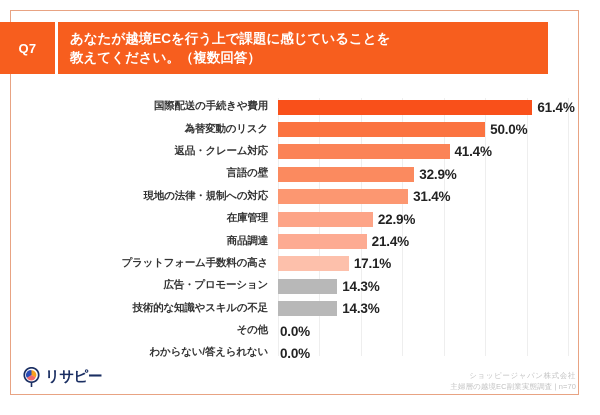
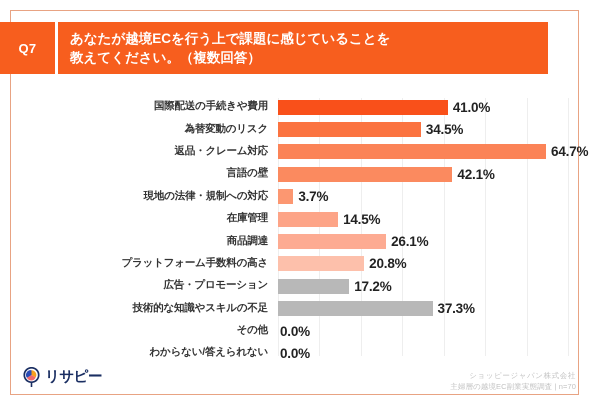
国際配送の手続きや費用: 61.4% -> 41.0%
為替変動のリスク: 50.0% -> 34.5%
返品・クレーム対応: 41.4% -> 64.7%
言語の壁: 32.9% -> 42.1%
現地の法律・規制への対応: 31.4% -> 3.7%
在庫管理: 22.9% -> 14.5%
商品調達: 21.4% -> 26.1%
プラットフォーム手数料の高さ: 17.1% -> 20.8%
広告・プロモーション: 14.3% -> 17.2%
技術的な知識やスキルの不足: 14.3% -> 37.3%
